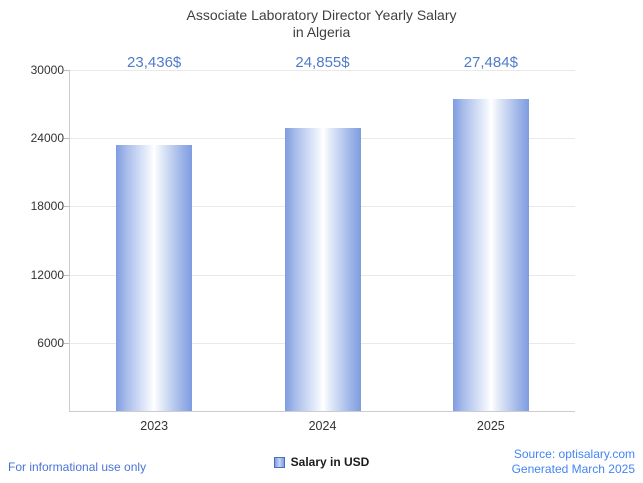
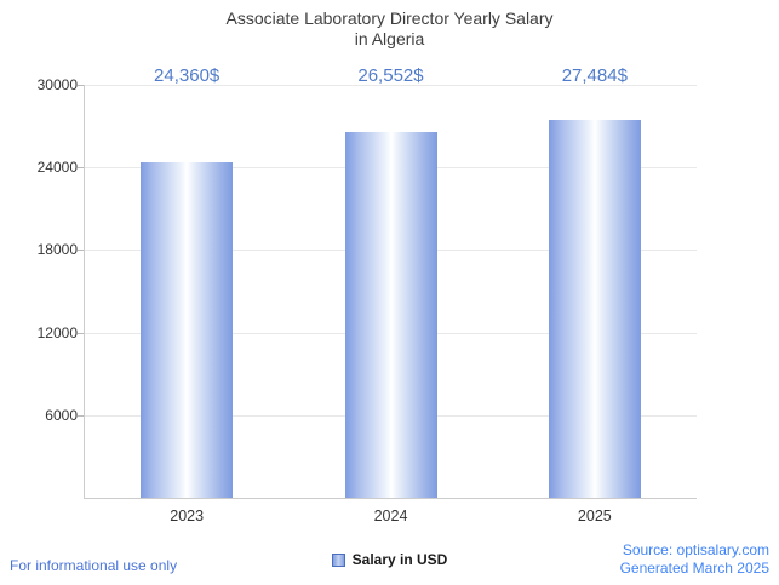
2023: 23,436 -> 24,360
2024: 24,855 -> 26,552
